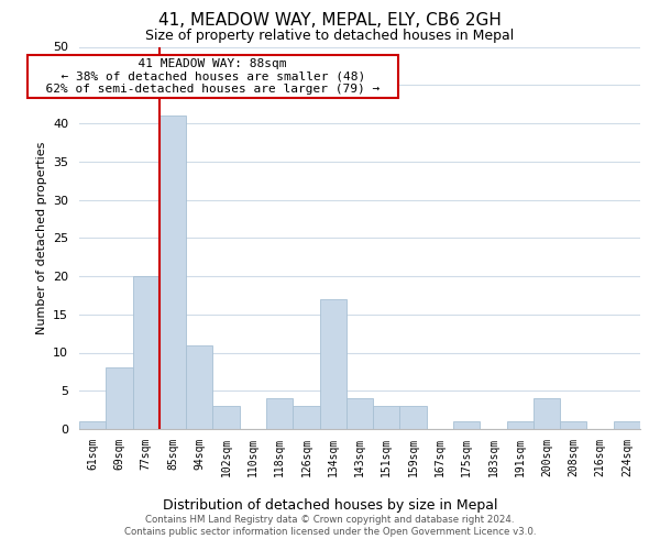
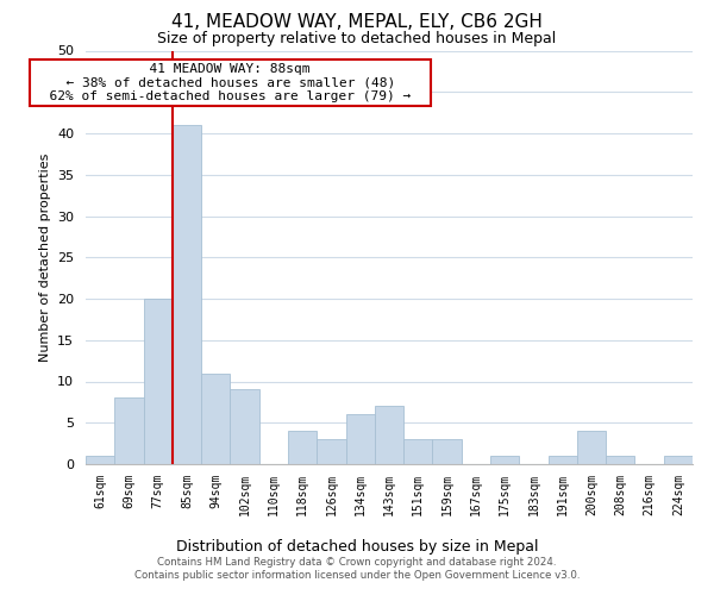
102sqm: 3 -> 9
134sqm: 17 -> 6
143sqm: 4 -> 7
